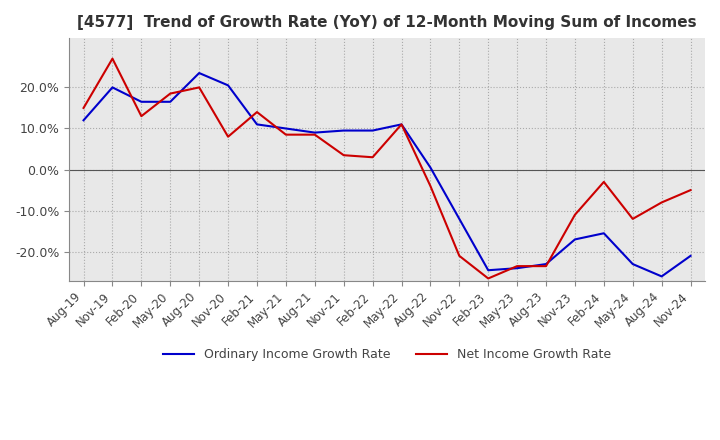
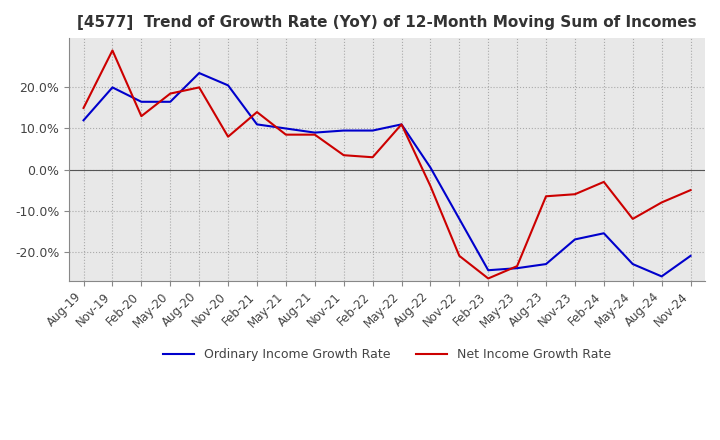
Net Income Growth Rate/Nov-19: 27.0% -> 29.0%
Net Income Growth Rate/Aug-23: -23.5% -> -6.5%
Net Income Growth Rate/Nov-23: -11.0% -> -6.0%
